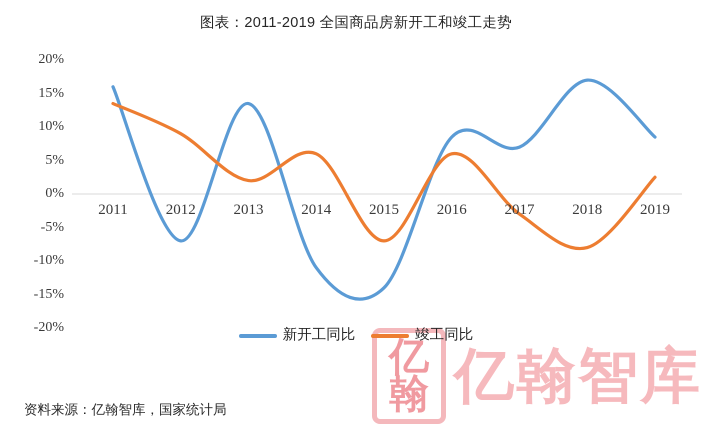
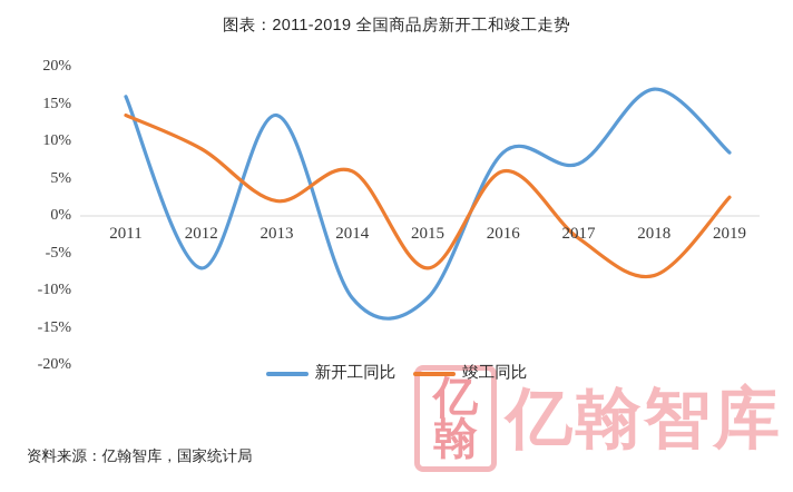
新开工同比/2015: -14% -> -11%
